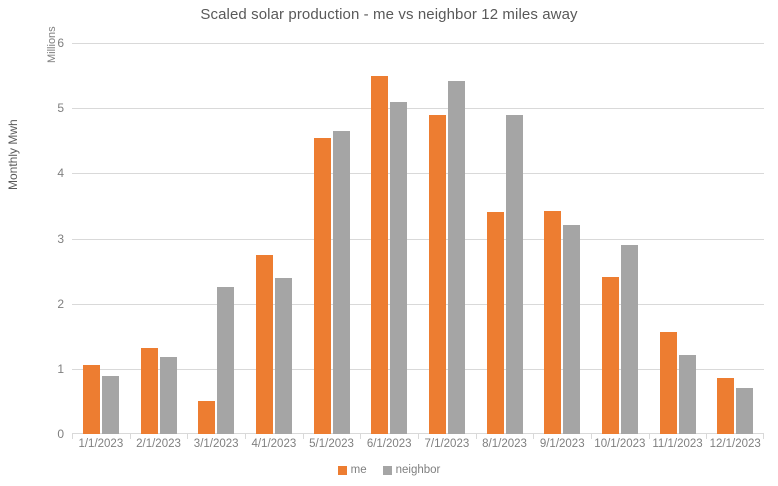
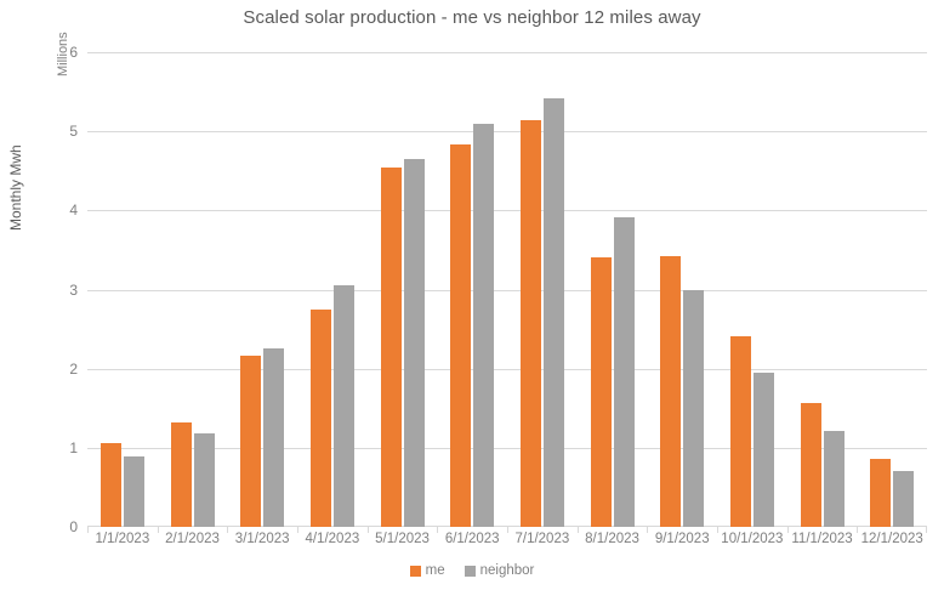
me/3/1/2023: 0.5 -> 2.2
neighbor/4/1/2023: 2.4 -> 3.1
me/6/1/2023: 5.5 -> 4.8
me/7/1/2023: 4.9 -> 5.1
neighbor/8/1/2023: 4.9 -> 3.9
neighbor/9/1/2023: 3.2 -> 3.0
neighbor/10/1/2023: 2.9 -> 1.9
